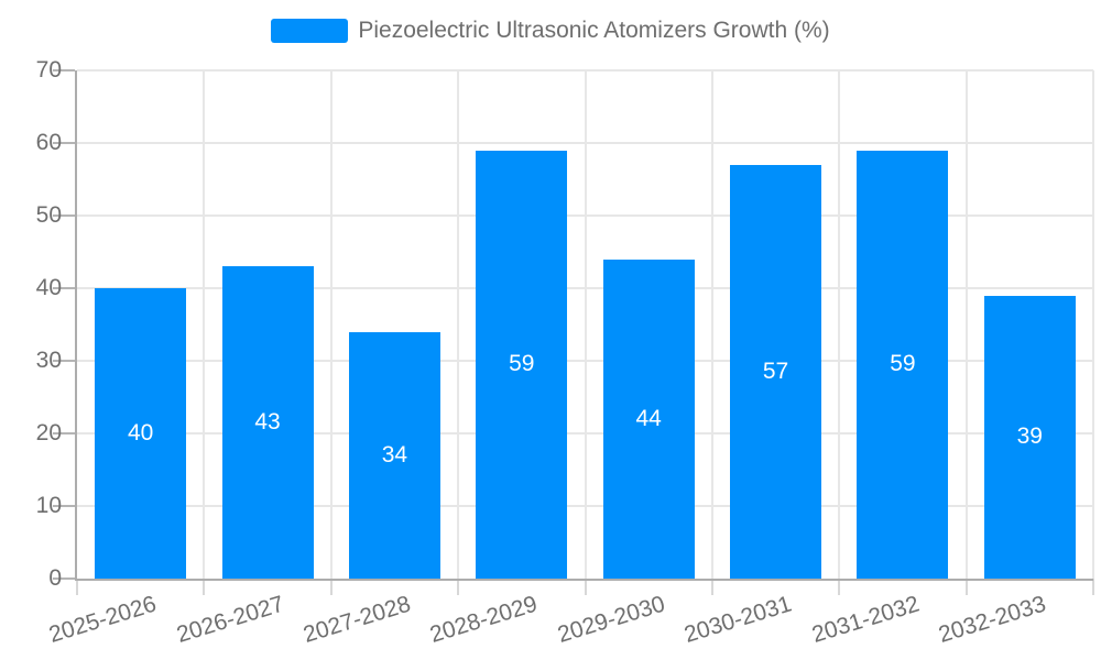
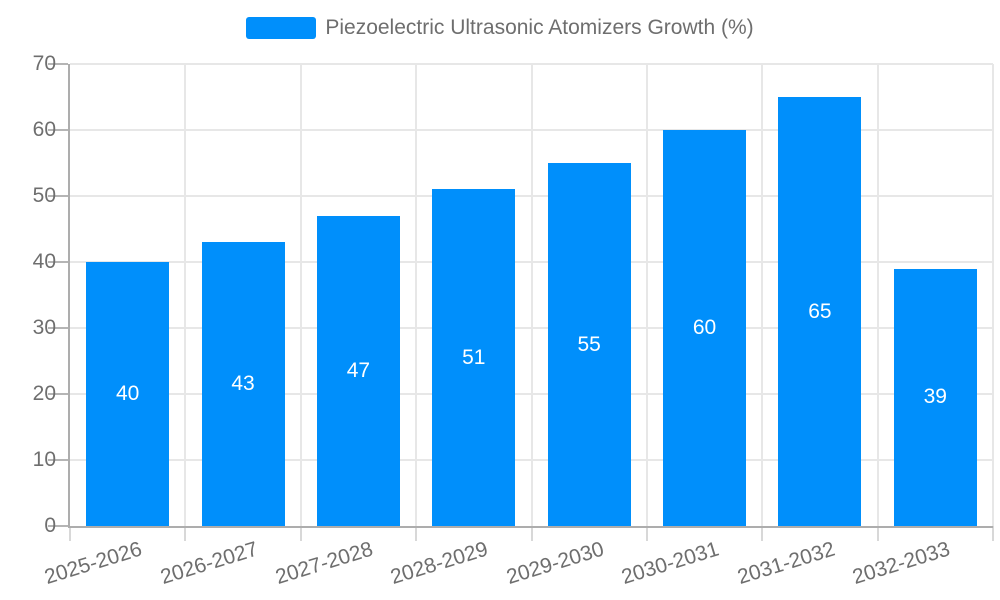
2027-2028: 34 -> 47
2028-2029: 59 -> 51
2029-2030: 44 -> 55
2030-2031: 57 -> 60
2031-2032: 59 -> 65
